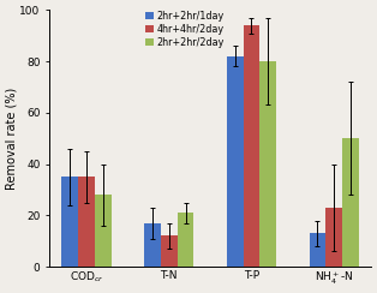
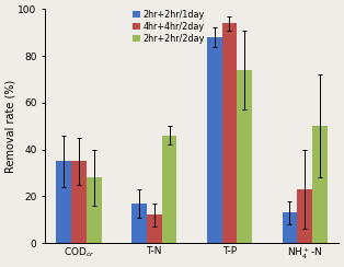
2hr+2hr/2day/T-N: 21 -> 46
2hr+2hr/1day/T-P: 82 -> 88
2hr+2hr/2day/T-P: 80 -> 74
